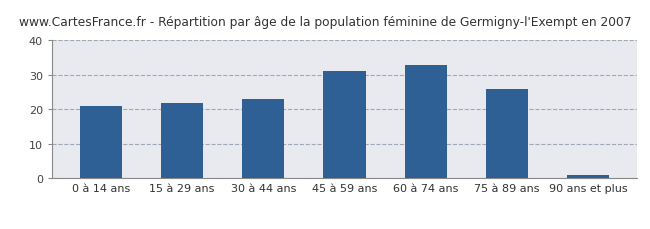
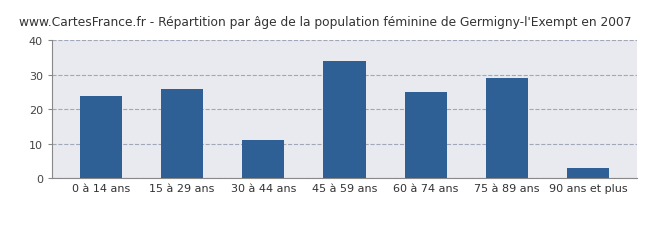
0 à 14 ans: 21 -> 24
15 à 29 ans: 22 -> 26
30 à 44 ans: 23 -> 11
45 à 59 ans: 31 -> 34
60 à 74 ans: 33 -> 25
75 à 89 ans: 26 -> 29
90 ans et plus: 1 -> 3
